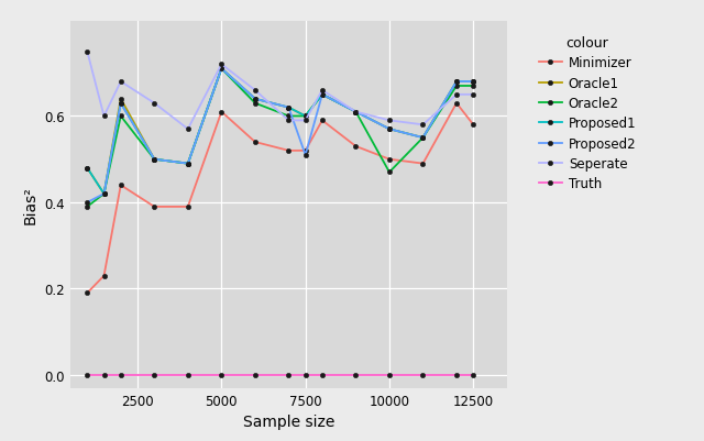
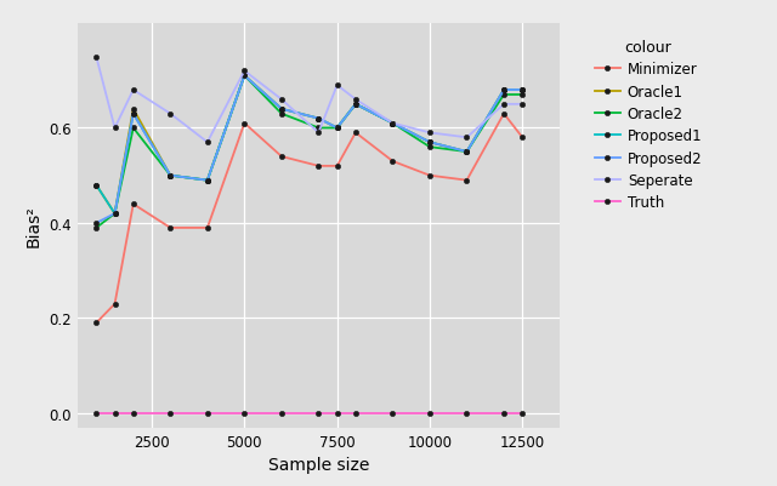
Proposed2/7500: 0.51 -> 0.60
Seperate/7500: 0.59 -> 0.69
Oracle2/10000: 0.47 -> 0.56
